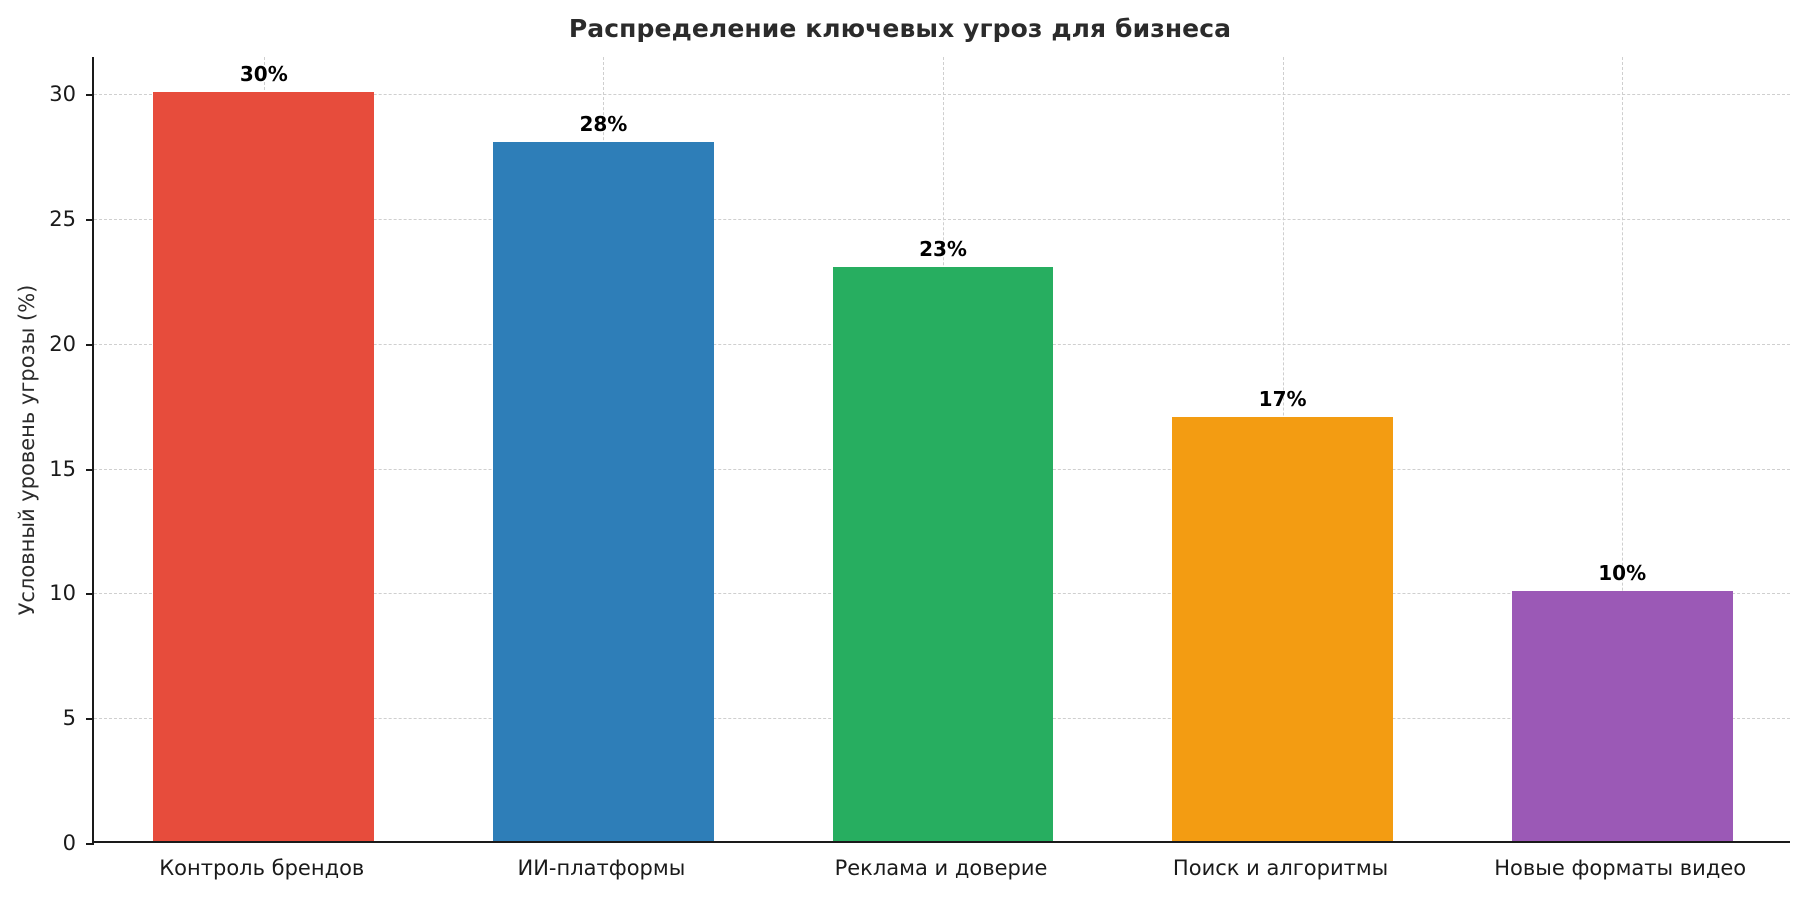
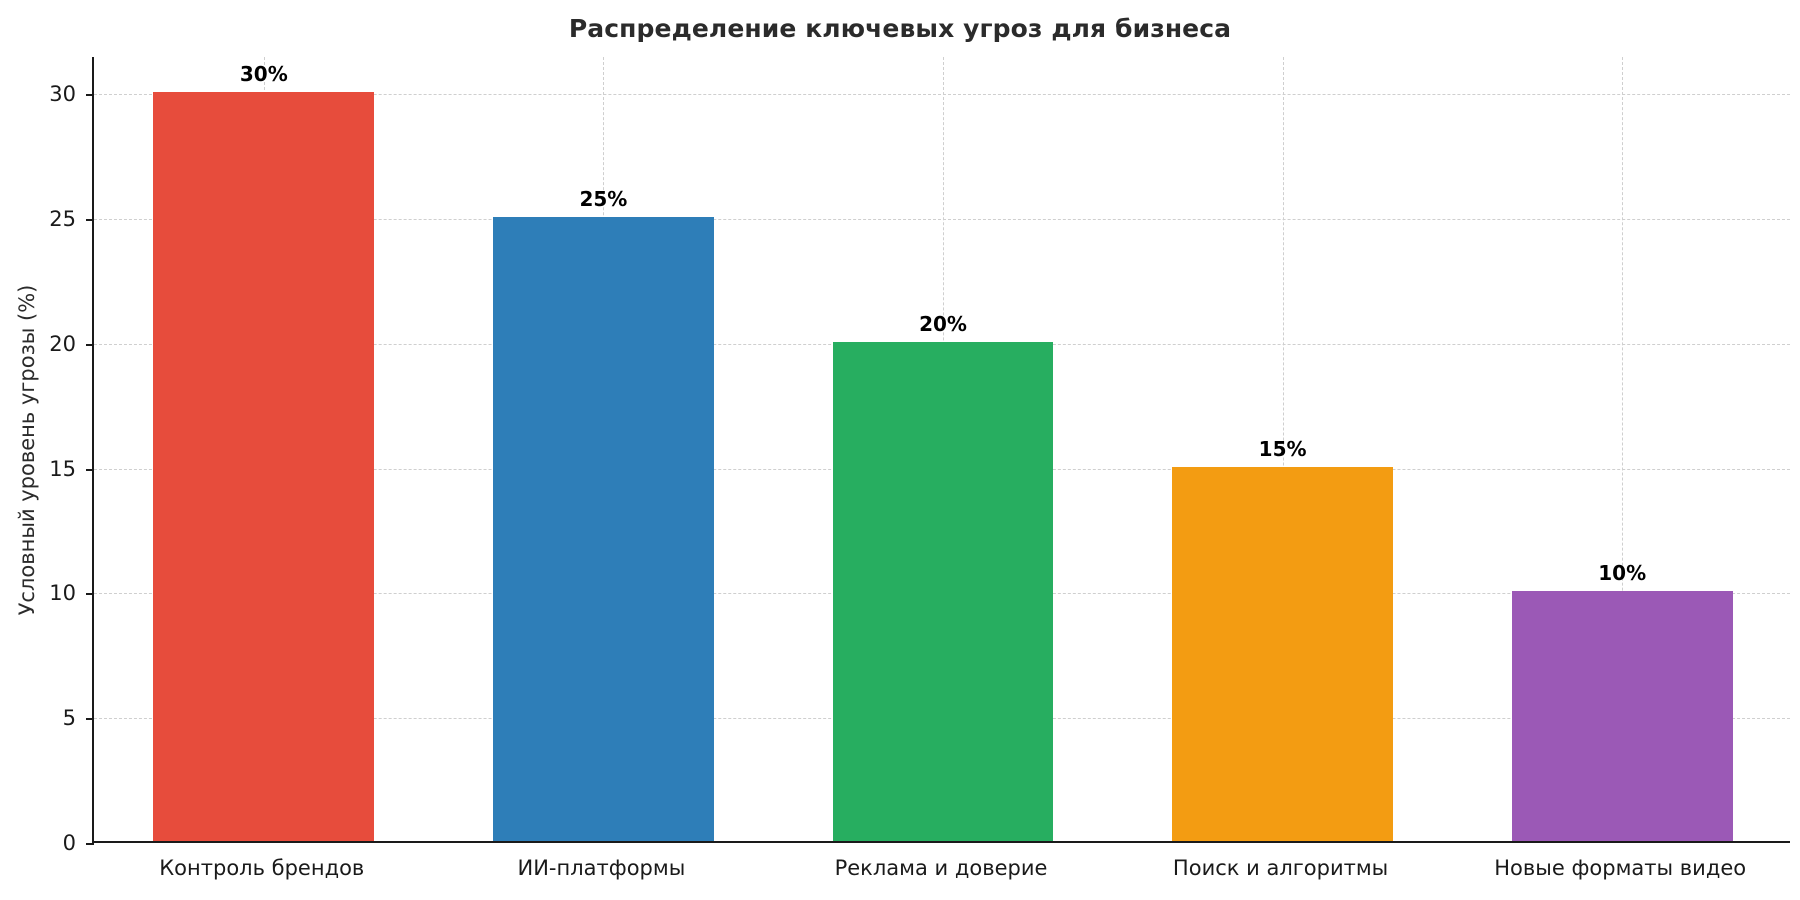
ИИ-платформы: 28% -> 25%
Реклама и доверие: 23% -> 20%
Поиск и алгоритмы: 17% -> 15%
